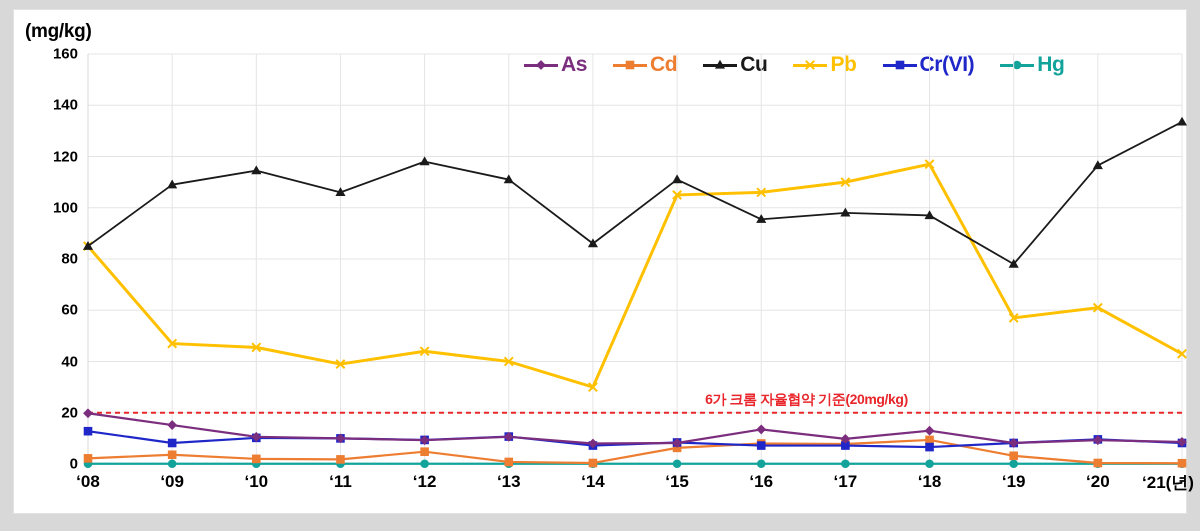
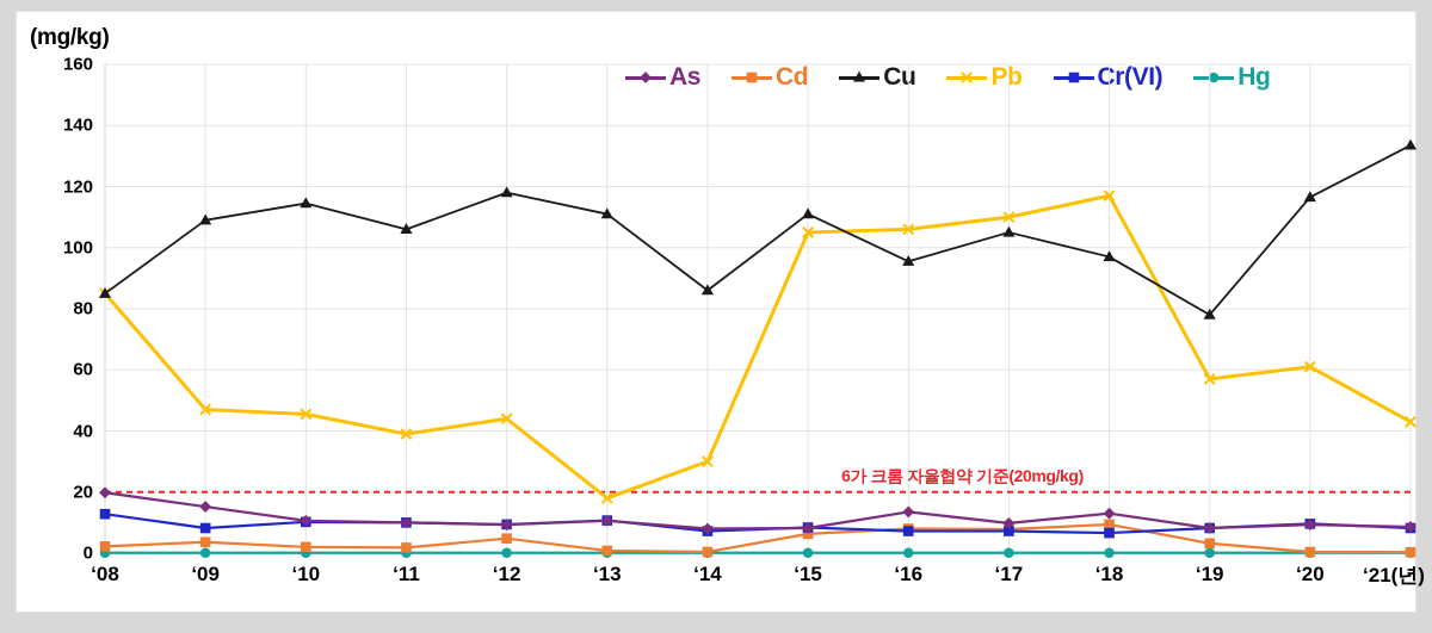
Pb/‘13: 40 -> 18
Cu/‘17: 98 -> 105
